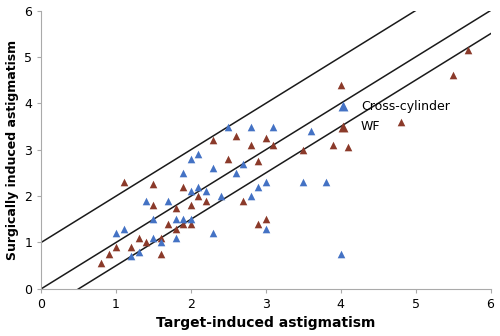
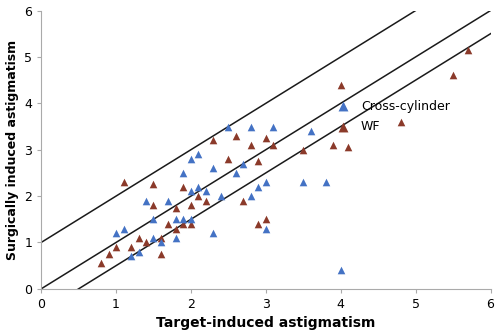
Cross-cylinder/4: 0.75 -> 0.40
